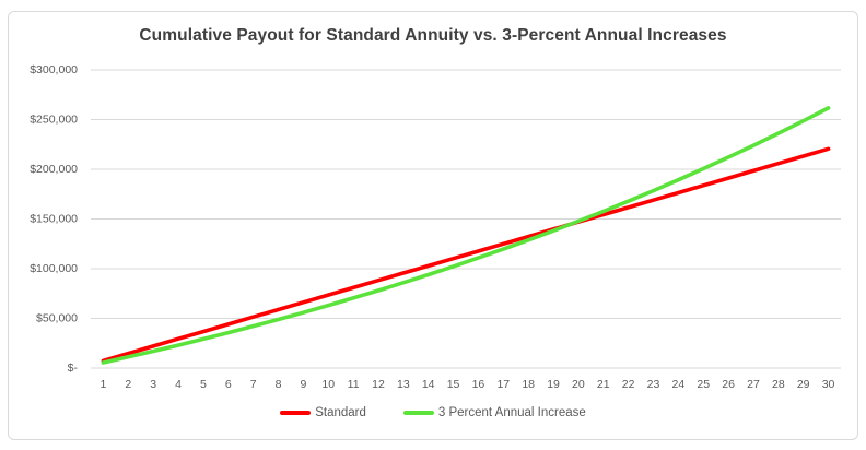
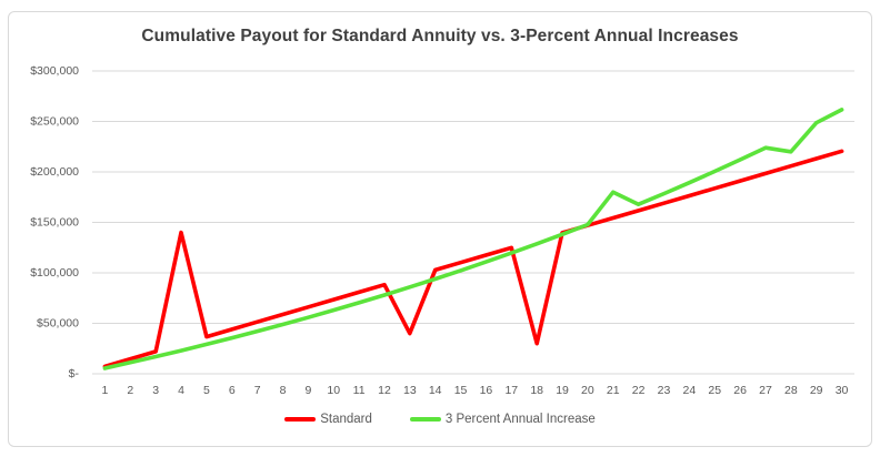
Standard/4: $30000 -> $140000
Standard/13: $100000 -> $40000
Standard/18: $130000 -> $30000
3 Percent Annual Increase/21: $160000 -> $180000
3 Percent Annual Increase/28: $240000 -> $220000
